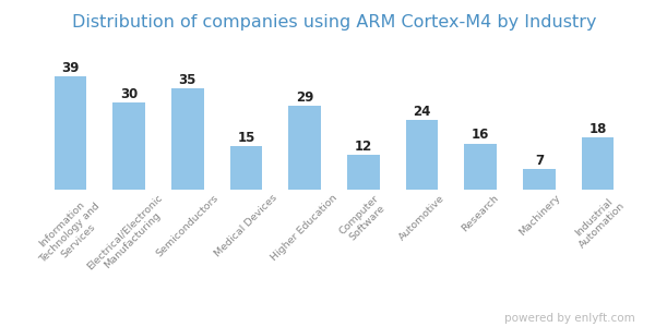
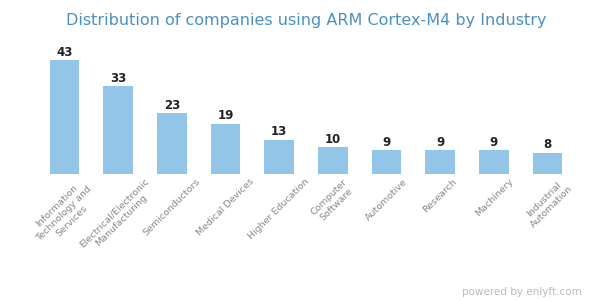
Information Technology and Services: 39 -> 43
Electrical/Electronic Manufacturing: 30 -> 33
Semiconductors: 35 -> 23
Medical Devices: 15 -> 19
Higher Education: 29 -> 13
Computer Software: 12 -> 10
Automotive: 24 -> 9
Research: 16 -> 9
Machinery: 7 -> 9
Industrial Automation: 18 -> 8
